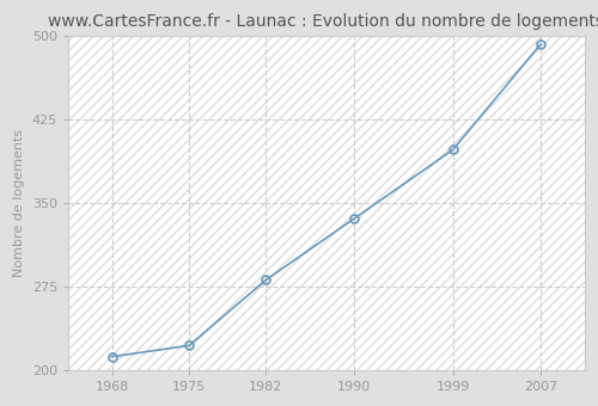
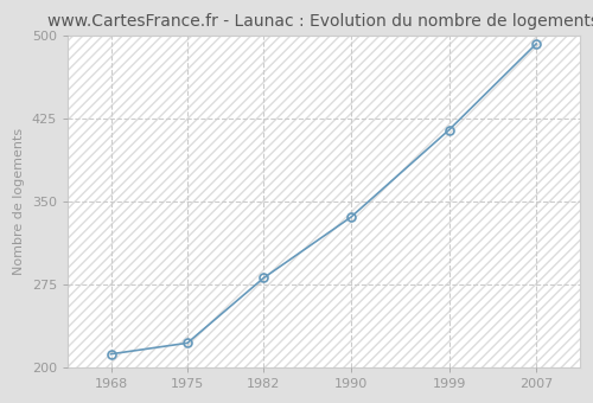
1999: 398 -> 415
